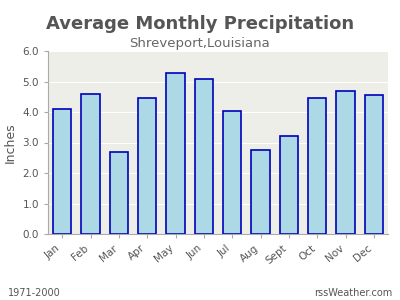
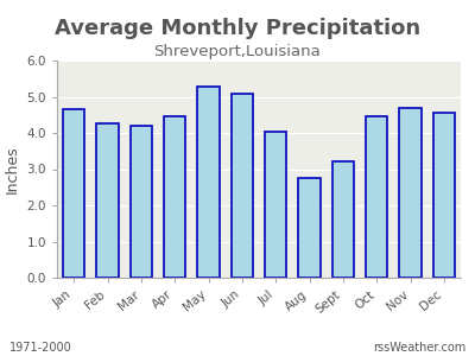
Jan: 4.10 -> 4.64
Feb: 4.60 -> 4.25
Mar: 2.70 -> 4.21
